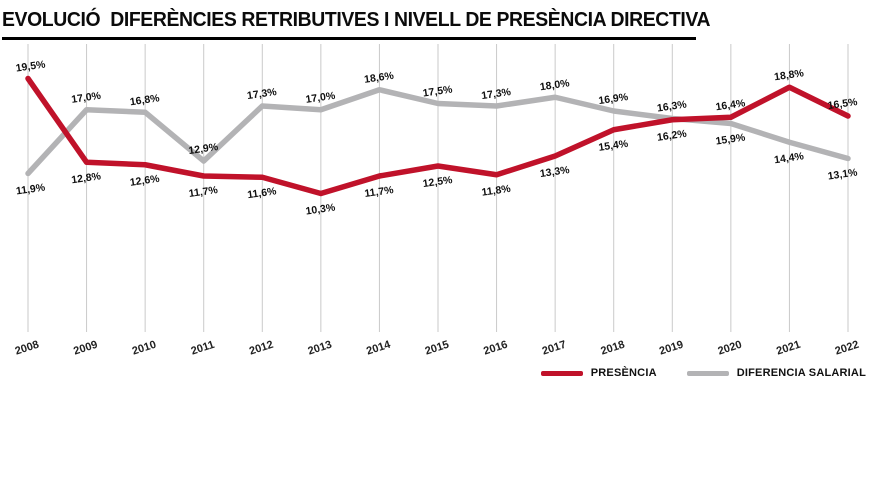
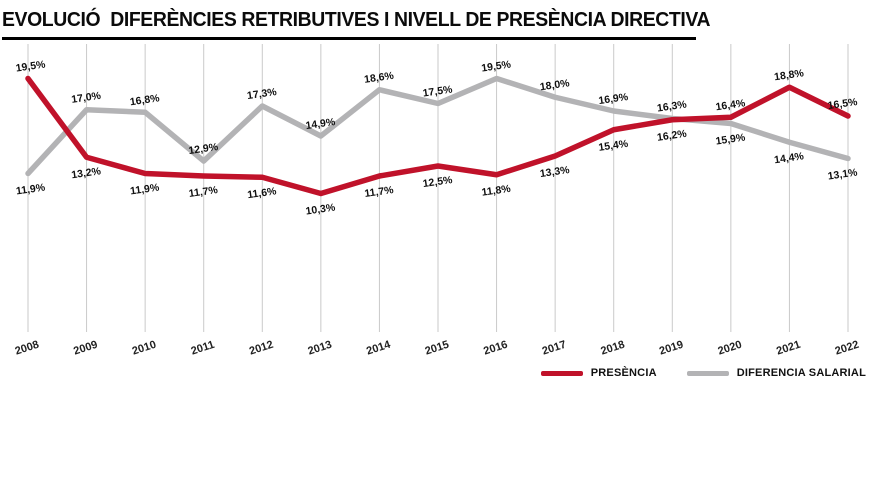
PRESÈNCIA/2009: 12,8% -> 13,2%
PRESÈNCIA/2010: 12,6% -> 11,9%
DIFERENCIA SALARIAL/2013: 17,0% -> 14,9%
DIFERENCIA SALARIAL/2016: 17,3% -> 19,5%
